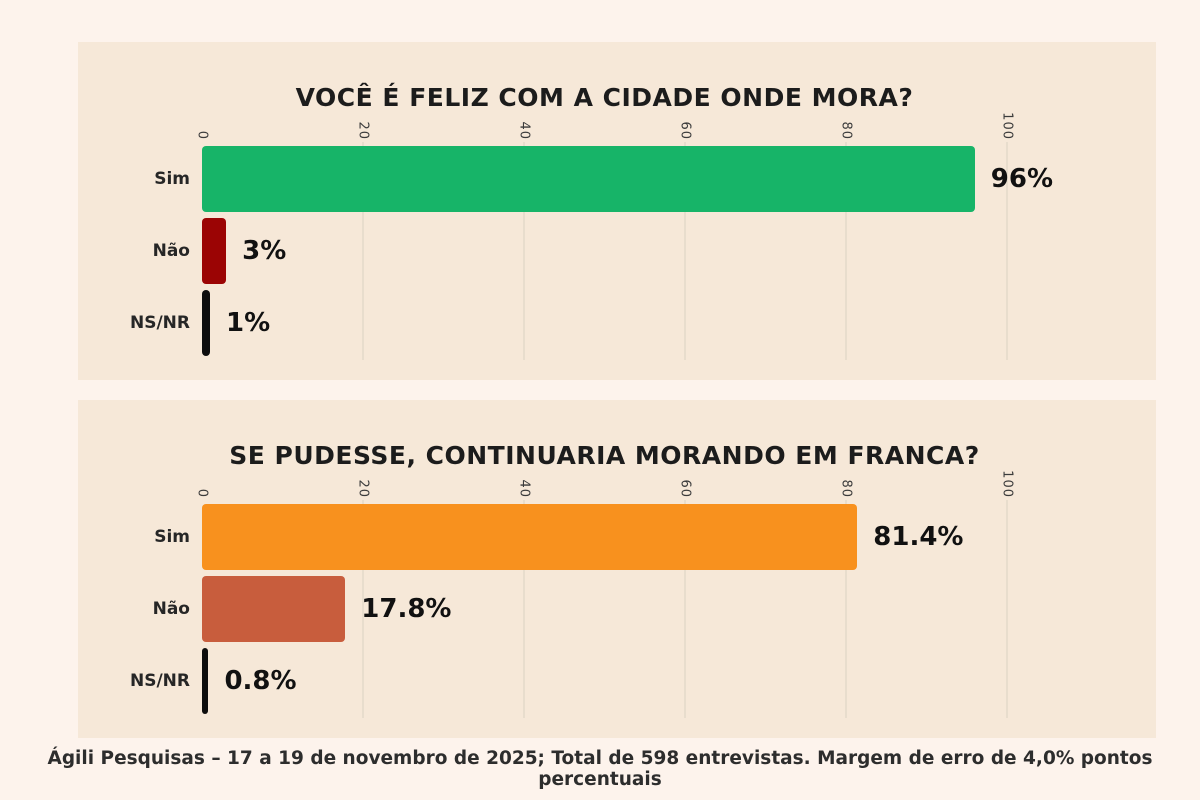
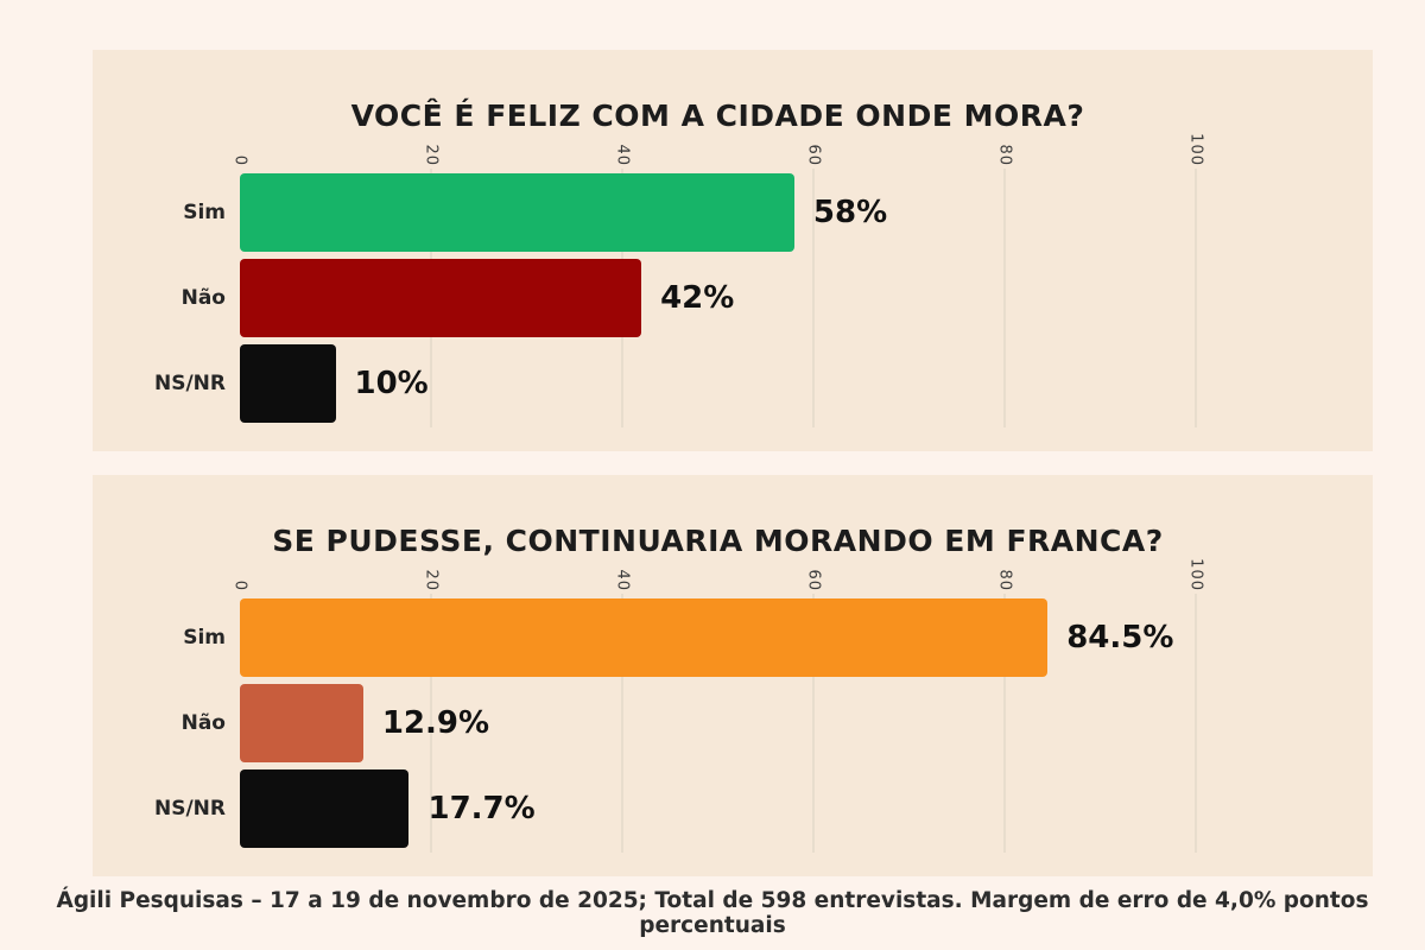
VOCÊ É FELIZ COM A CIDADE ONDE MORA?/Sim: 96% -> 58%
VOCÊ É FELIZ COM A CIDADE ONDE MORA?/Não: 3% -> 42%
VOCÊ É FELIZ COM A CIDADE ONDE MORA?/NS/NR: 1% -> 10%
SE PUDESSE, CONTINUARIA MORANDO EM FRANCA?/Sim: 81.4% -> 84.5%
SE PUDESSE, CONTINUARIA MORANDO EM FRANCA?/Não: 17.8% -> 12.9%
SE PUDESSE, CONTINUARIA MORANDO EM FRANCA?/NS/NR: 0.8% -> 17.7%
